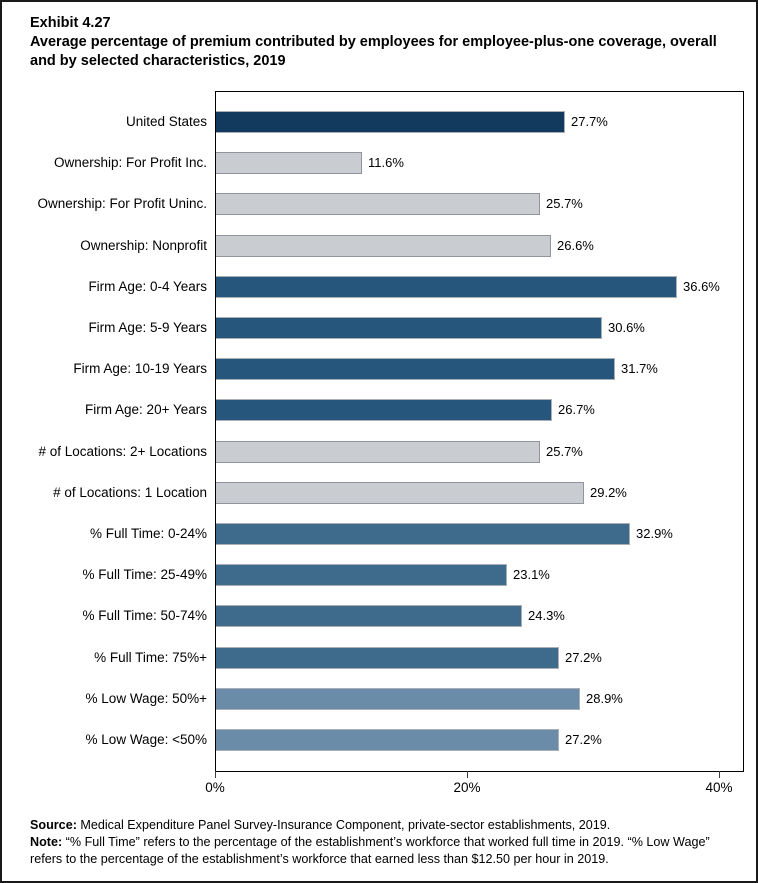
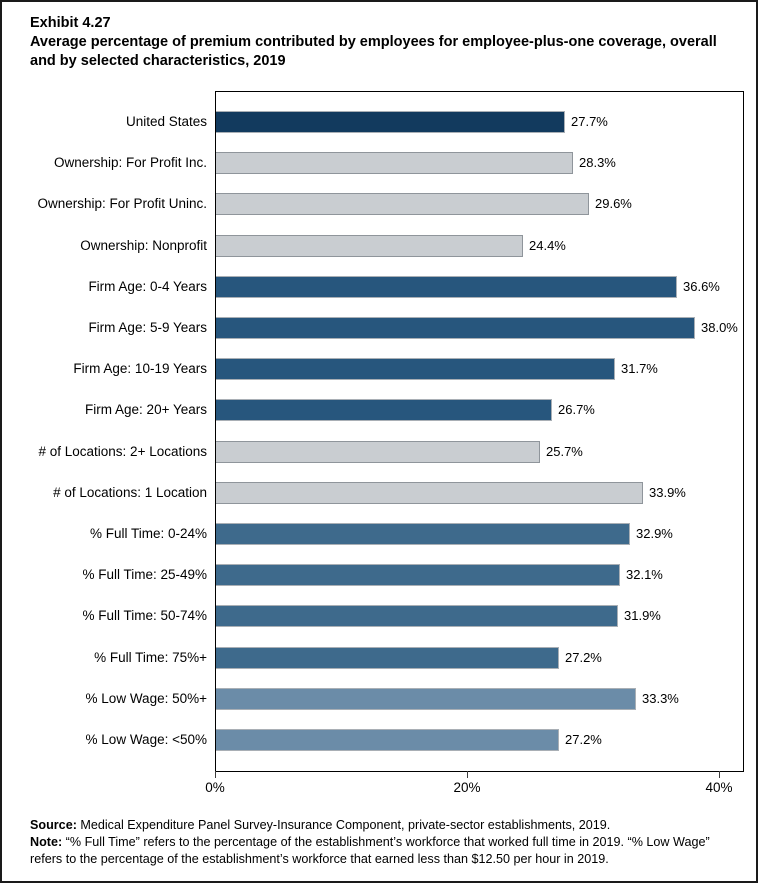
Ownership: For Profit Inc.: 11.6% -> 28.3%
Ownership: For Profit Uninc.: 25.7% -> 29.6%
Ownership: Nonprofit: 26.6% -> 24.4%
Firm Age: 5-9 Years: 30.6% -> 38.0%
# of Locations: 1 Location: 29.2% -> 33.9%
% Full Time: 25-49%: 23.1% -> 32.1%
% Full Time: 50-74%: 24.3% -> 31.9%
% Low Wage: 50%+: 28.9% -> 33.3%
